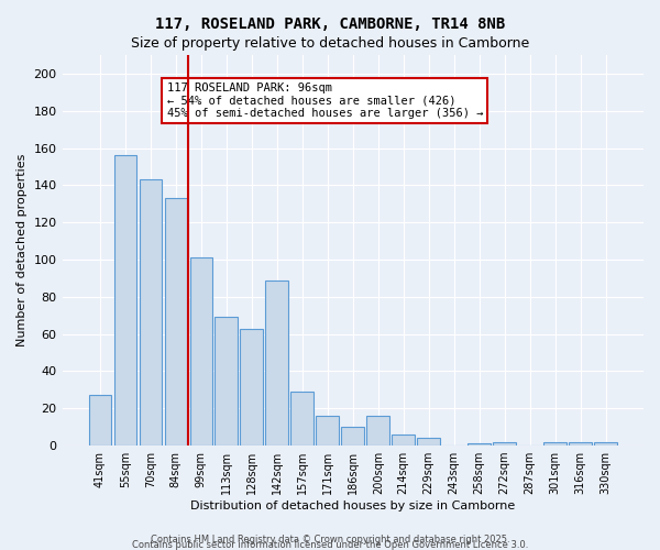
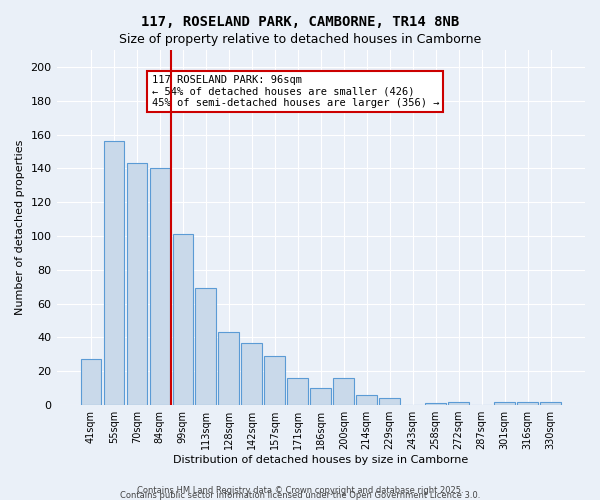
84sqm: 133 -> 140
128sqm: 63 -> 43
142sqm: 89 -> 37
